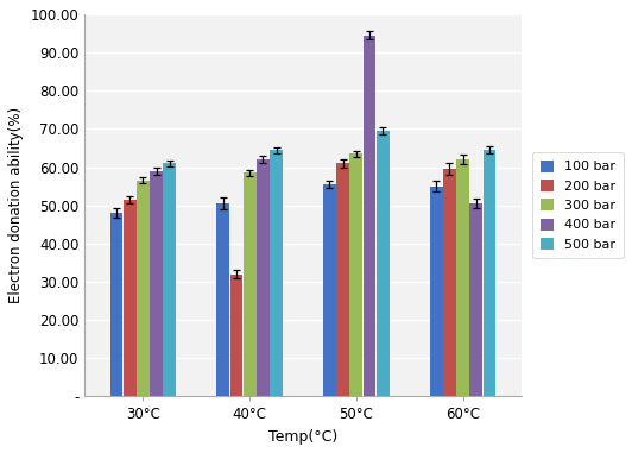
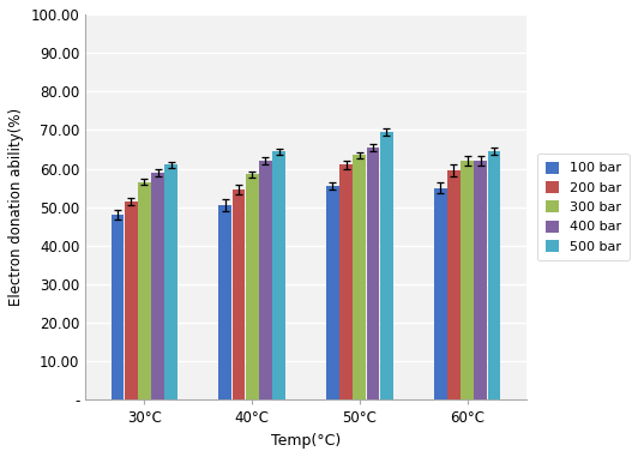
200 bar/40°C: 32.0 -> 54.5
400 bar/50°C: 94.5 -> 65.5
400 bar/60°C: 50.5 -> 62.0
